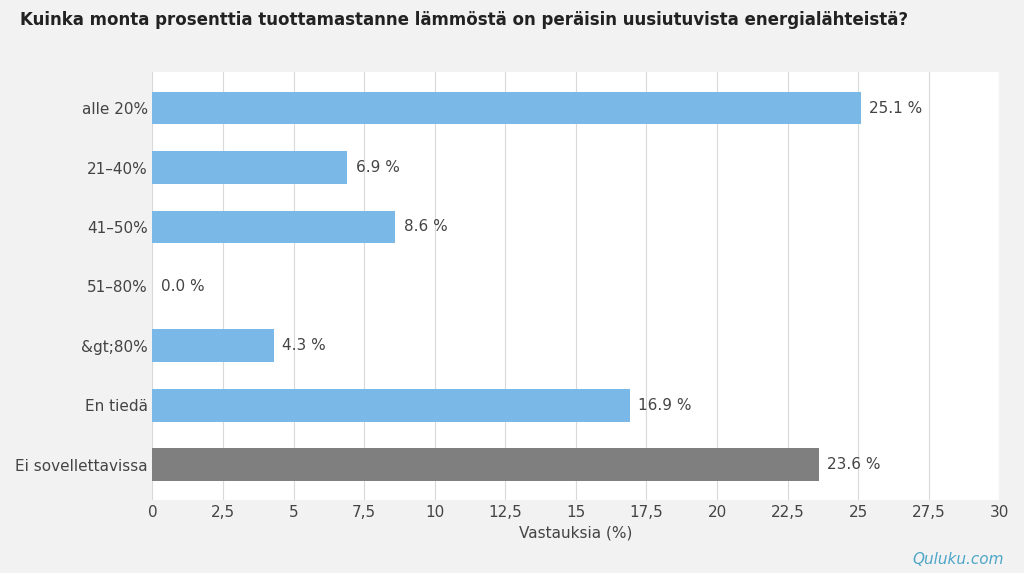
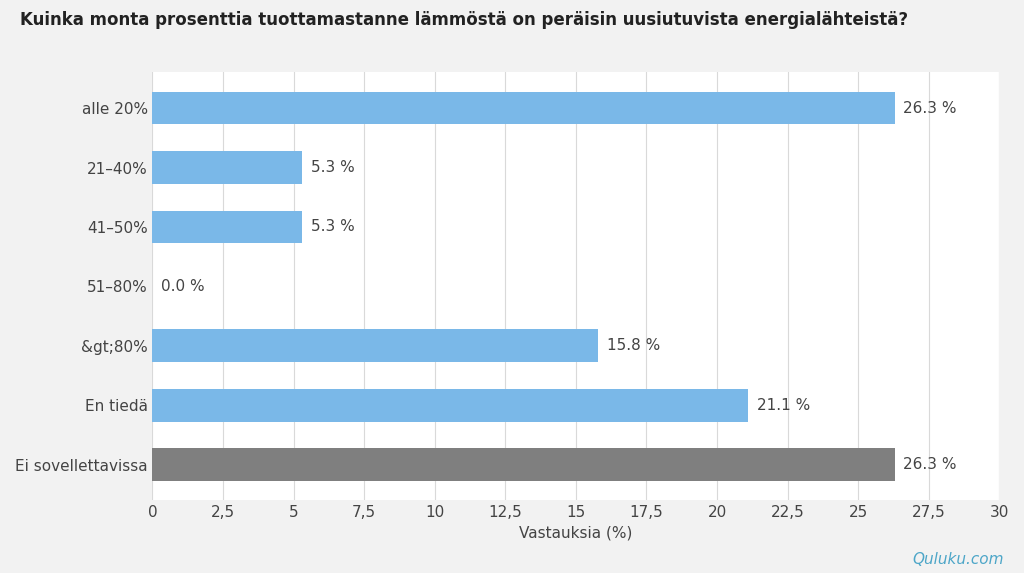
alle 20%: 25.1 -> 26.3
21–40%: 6.9 -> 5.3
41–50%: 8.6 -> 5.3
&gt;80%: 4.3 -> 15.8
En tiedä: 16.9 -> 21.1
Ei sovellettavissa: 23.6 -> 26.3
